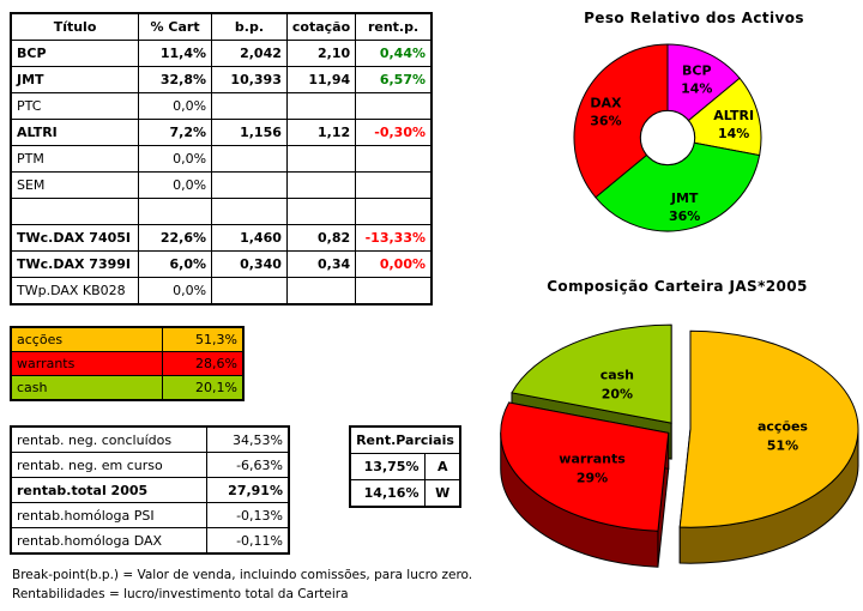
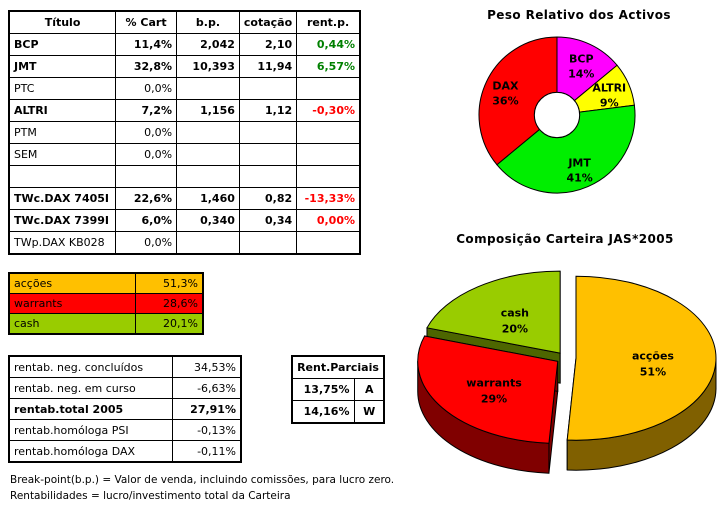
Peso Relativo dos Activos/ALTRI: 14% -> 9%
Peso Relativo dos Activos/JMT: 36% -> 41%
